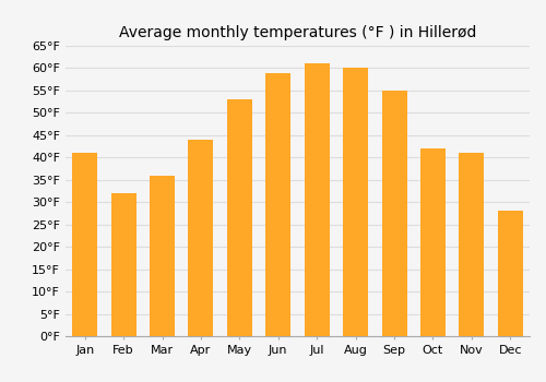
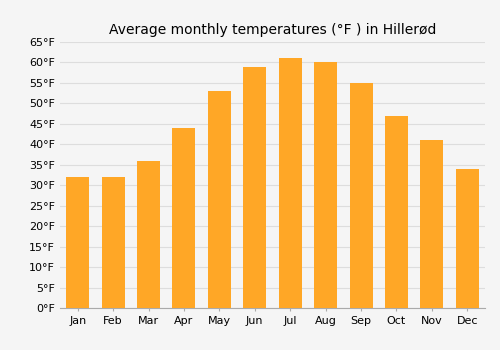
Jan: 41°F -> 32°F
Oct: 42°F -> 47°F
Dec: 28°F -> 34°F
